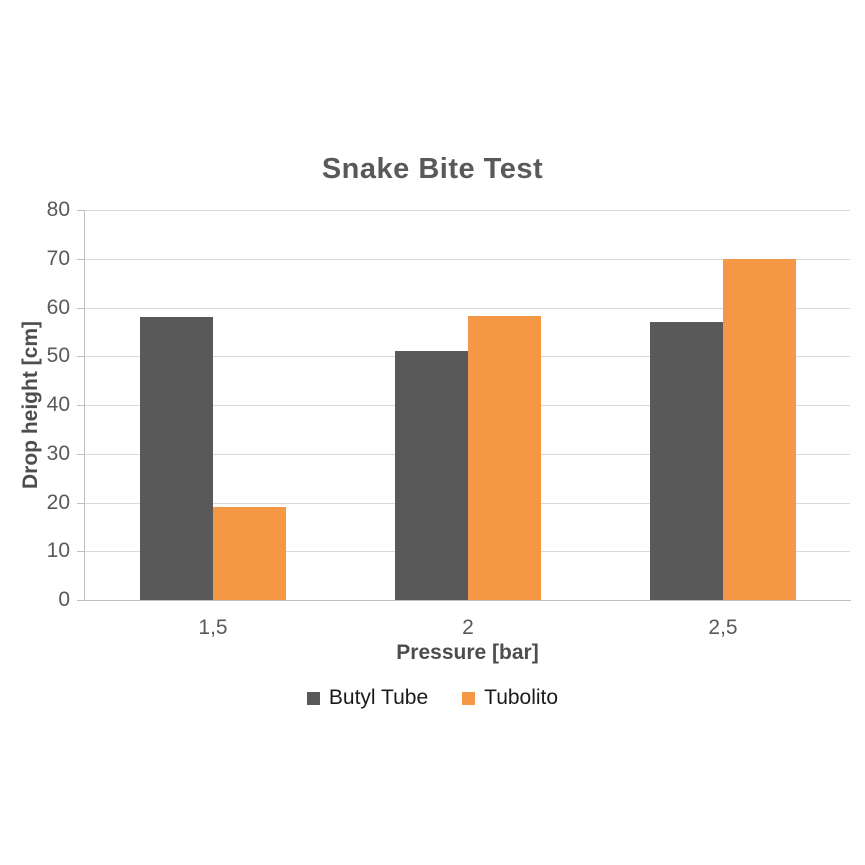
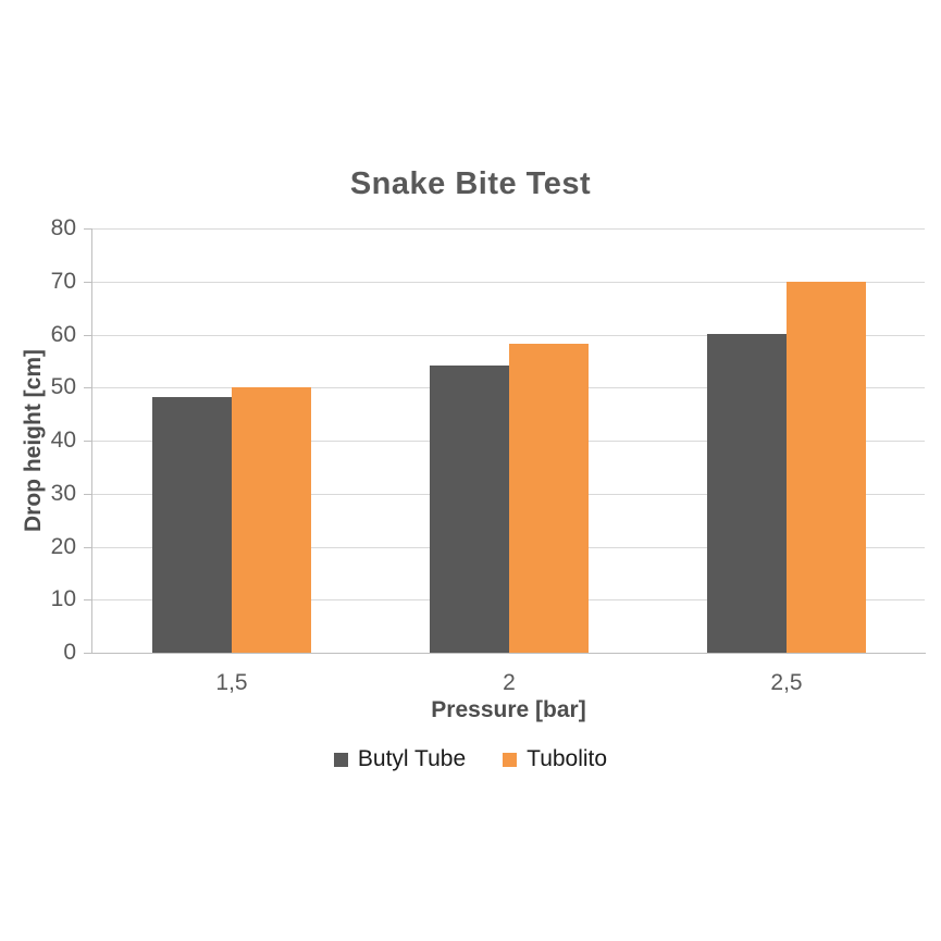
Butyl Tube/1,5: 58 -> 48
Tubolito/1,5: 19 -> 50
Butyl Tube/2: 51 -> 54
Butyl Tube/2,5: 57 -> 60
